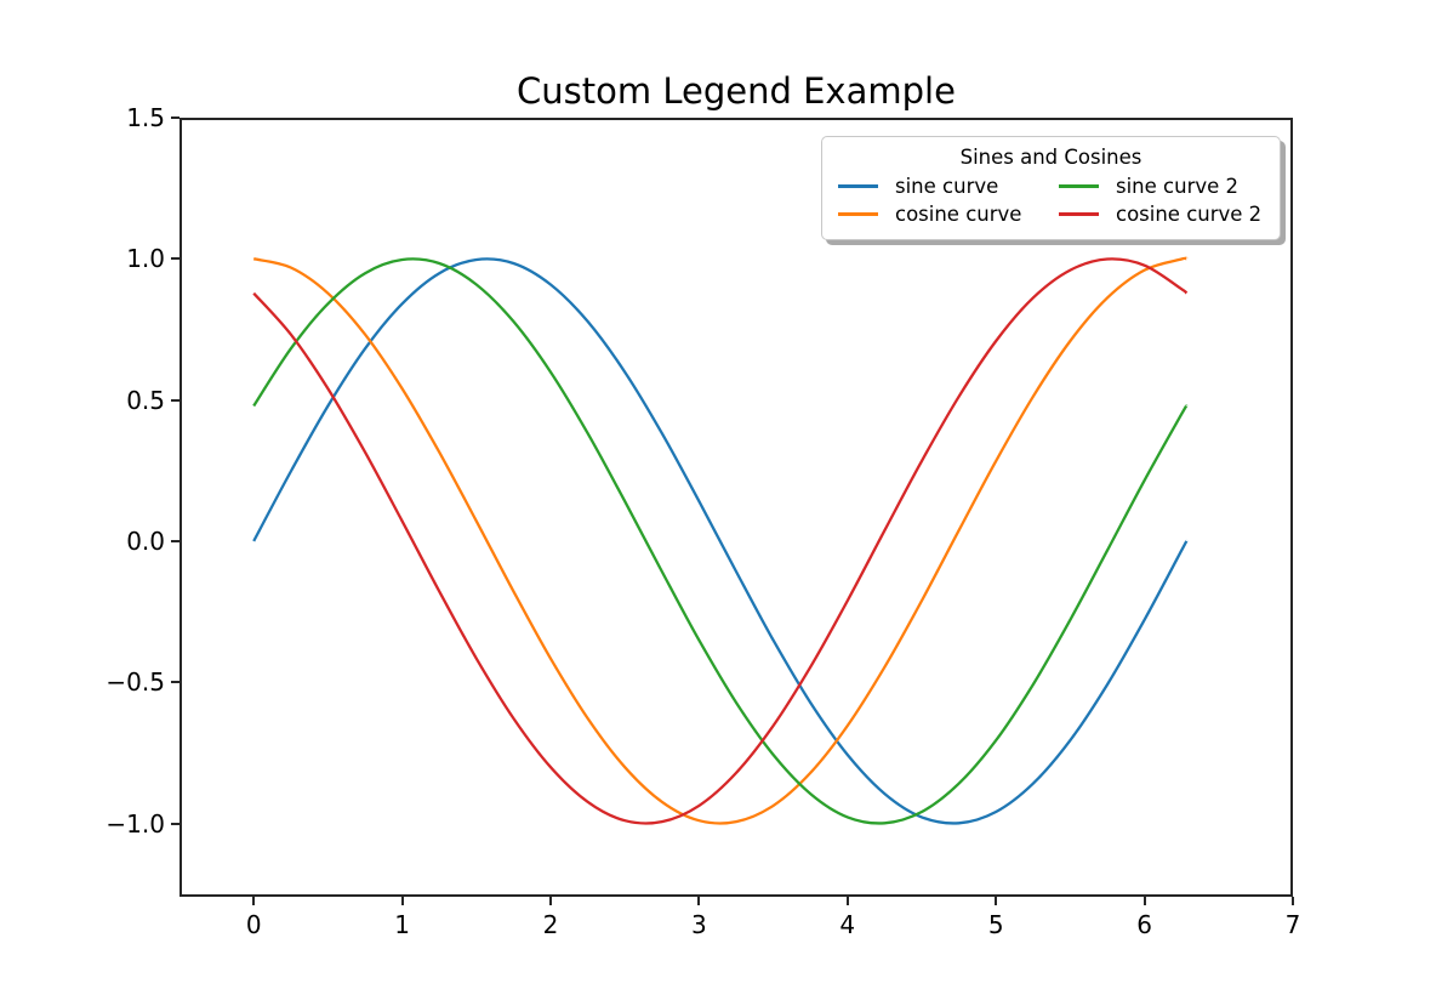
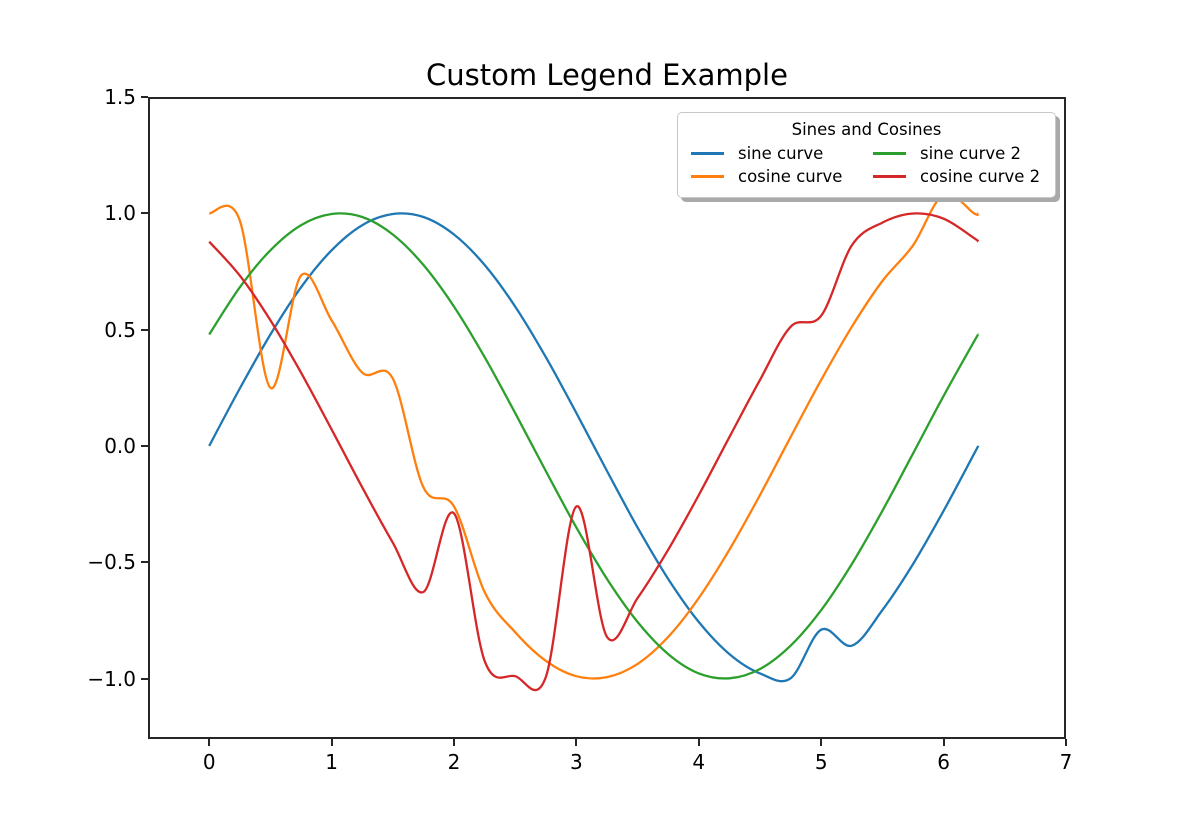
cosine curve/0.5: 0.88 -> 0.25
cosine curve/1.5: 0.07 -> 0.29
cosine curve/2: -0.42 -> -0.26
cosine curve 2/2: -0.80 -> -0.29
cosine curve 2/3: -0.94 -> -0.26
sine curve/5: -0.96 -> -0.79
cosine curve 2/5: 0.71 -> 0.56
cosine curve/6: 0.96 -> 1.08
